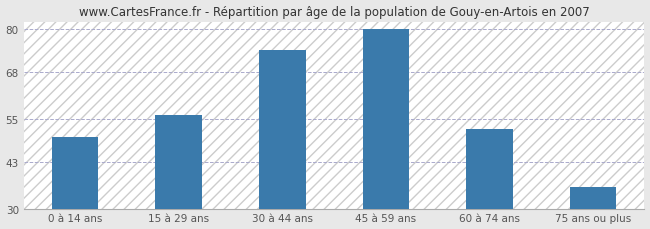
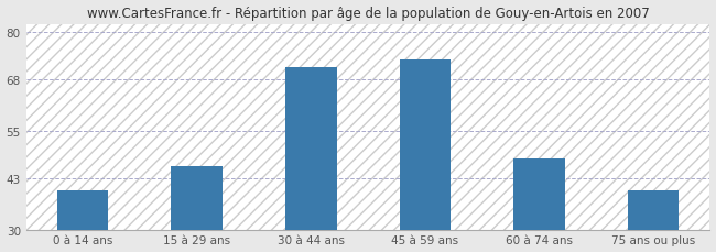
0 à 14 ans: 50 -> 40
15 à 29 ans: 56 -> 46
30 à 44 ans: 74 -> 71
45 à 59 ans: 80 -> 73
60 à 74 ans: 52 -> 48
75 ans ou plus: 36 -> 40
